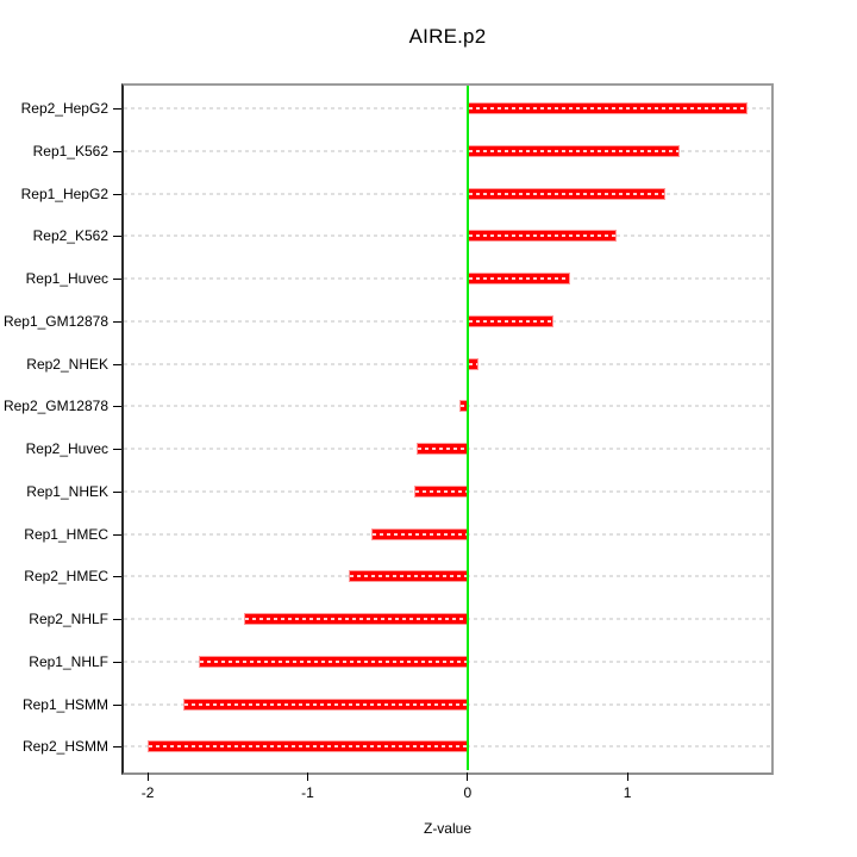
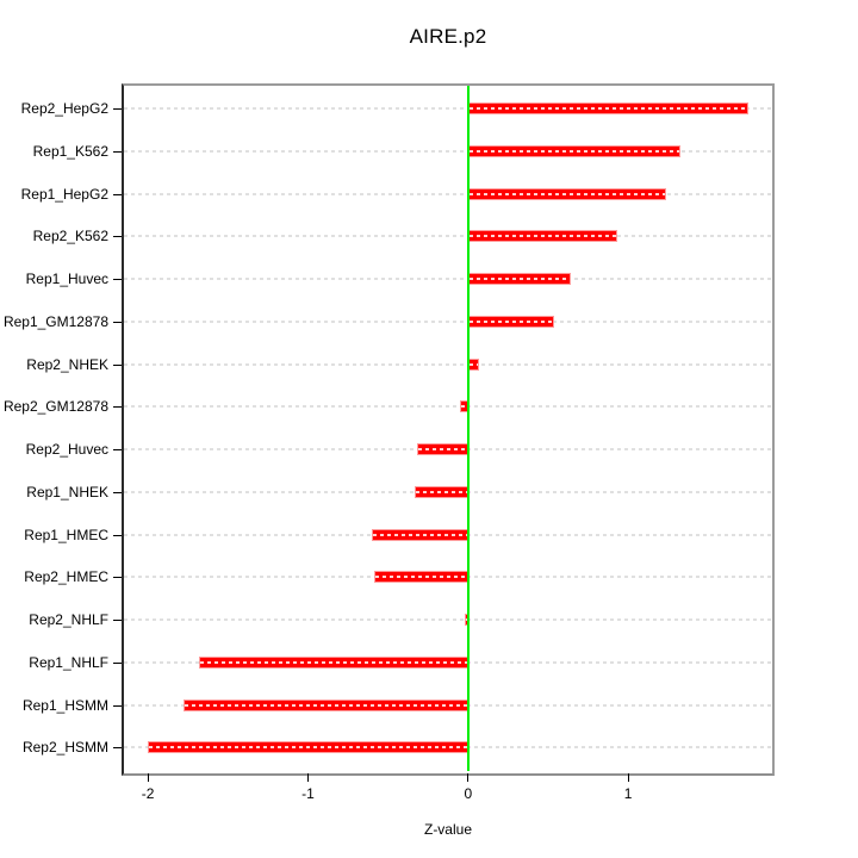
Rep2_HMEC: -0.74 -> -0.59
Rep2_NHLF: -1.40 -> -0.02
